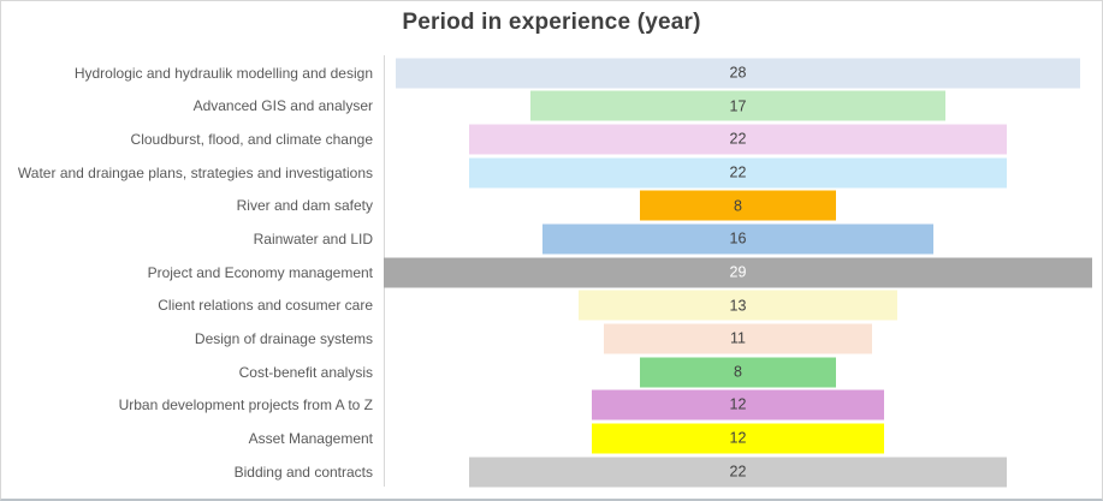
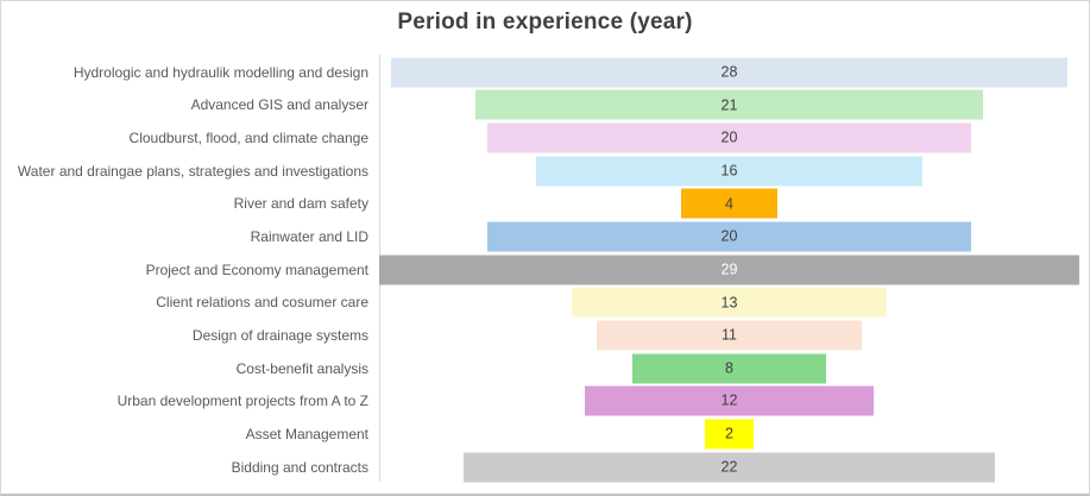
Advanced GIS and analyser: 17 -> 21
Cloudburst, flood, and climate change: 22 -> 20
Water and draingae plans, strategies and investigations: 22 -> 16
River and dam safety: 8 -> 4
Rainwater and LID: 16 -> 20
Asset Management: 12 -> 2
